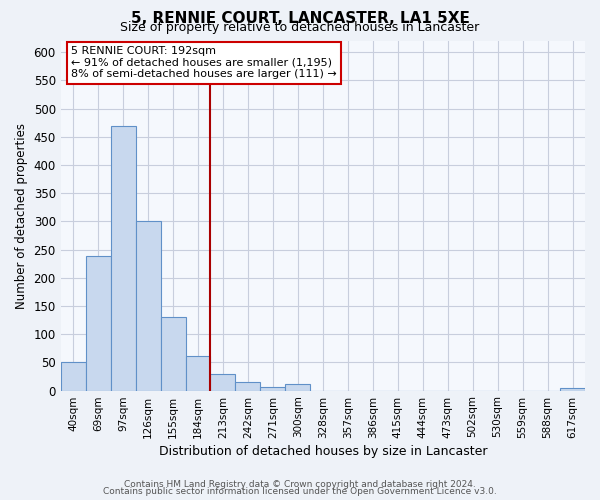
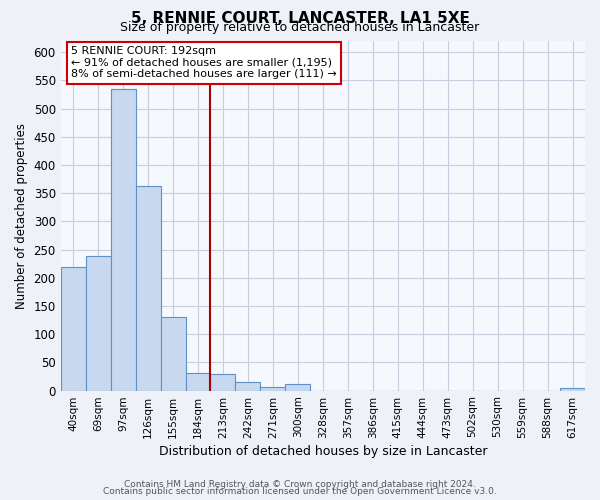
40sqm: 50 -> 220
97sqm: 470 -> 534
126sqm: 300 -> 362
184sqm: 62 -> 32
